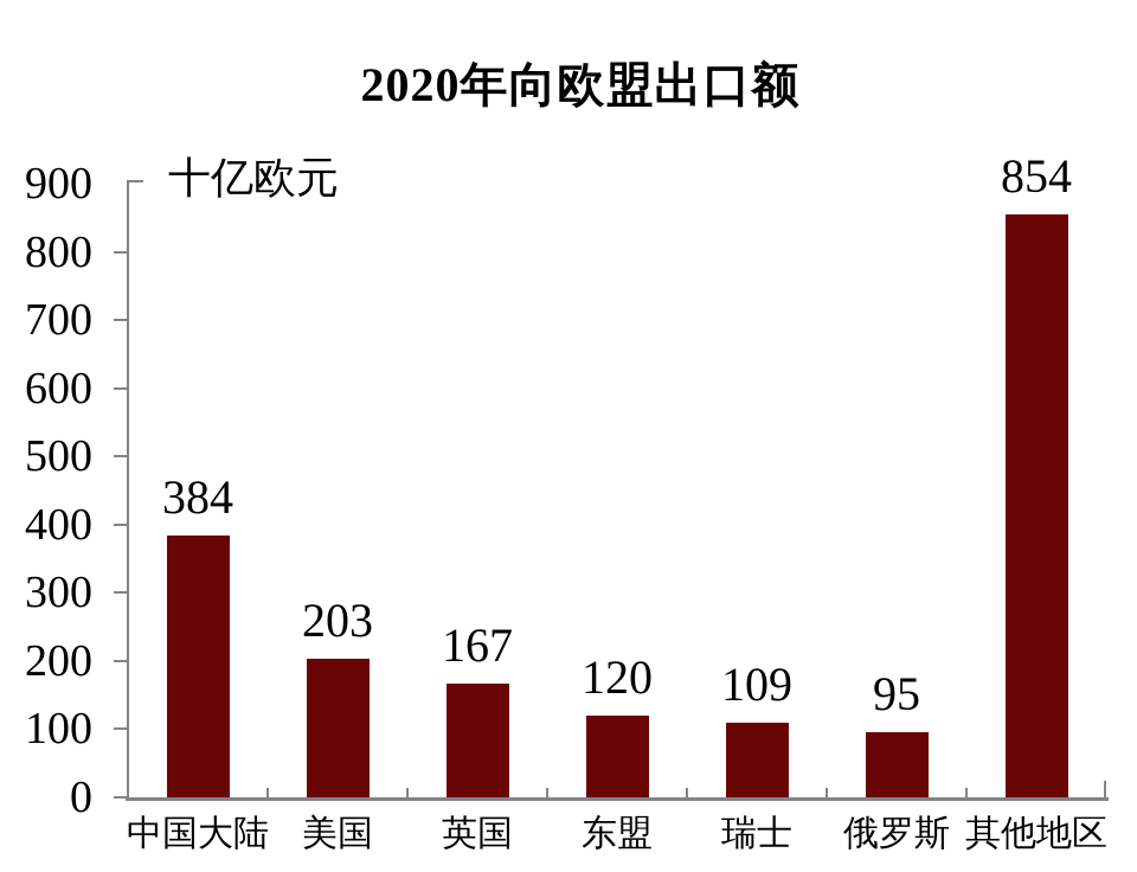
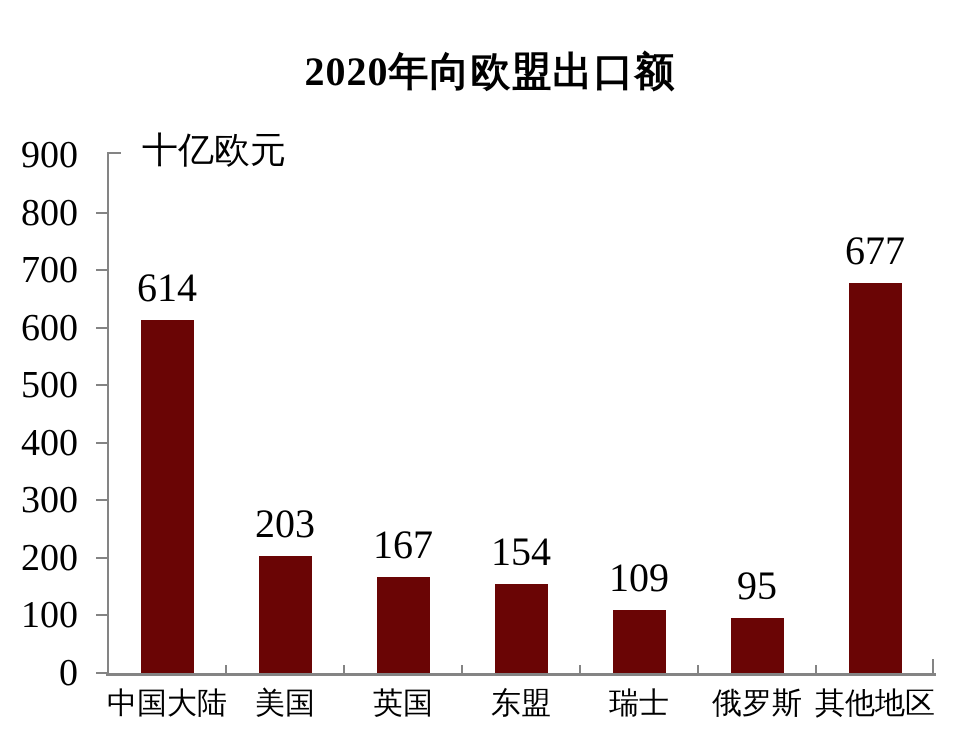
中国大陆: 384 -> 614
东盟: 120 -> 154
其他地区: 854 -> 677
